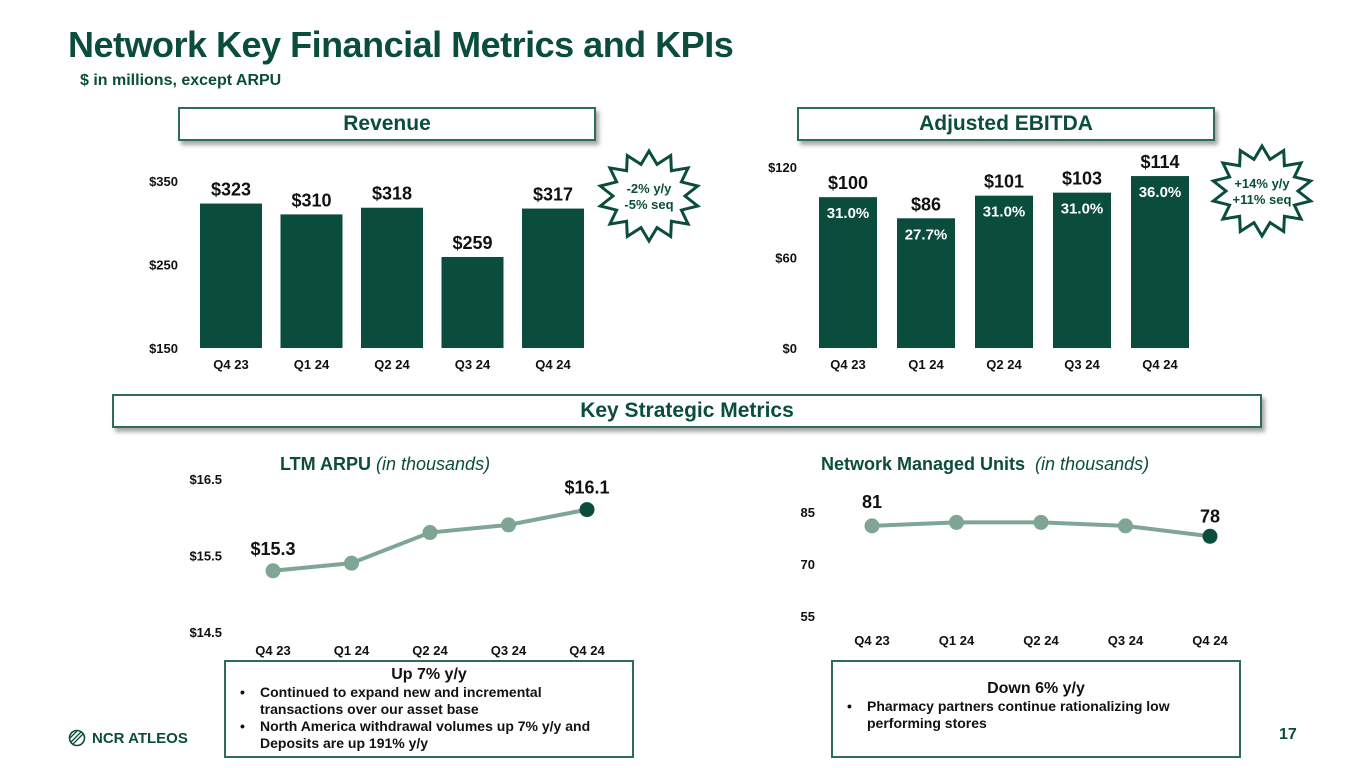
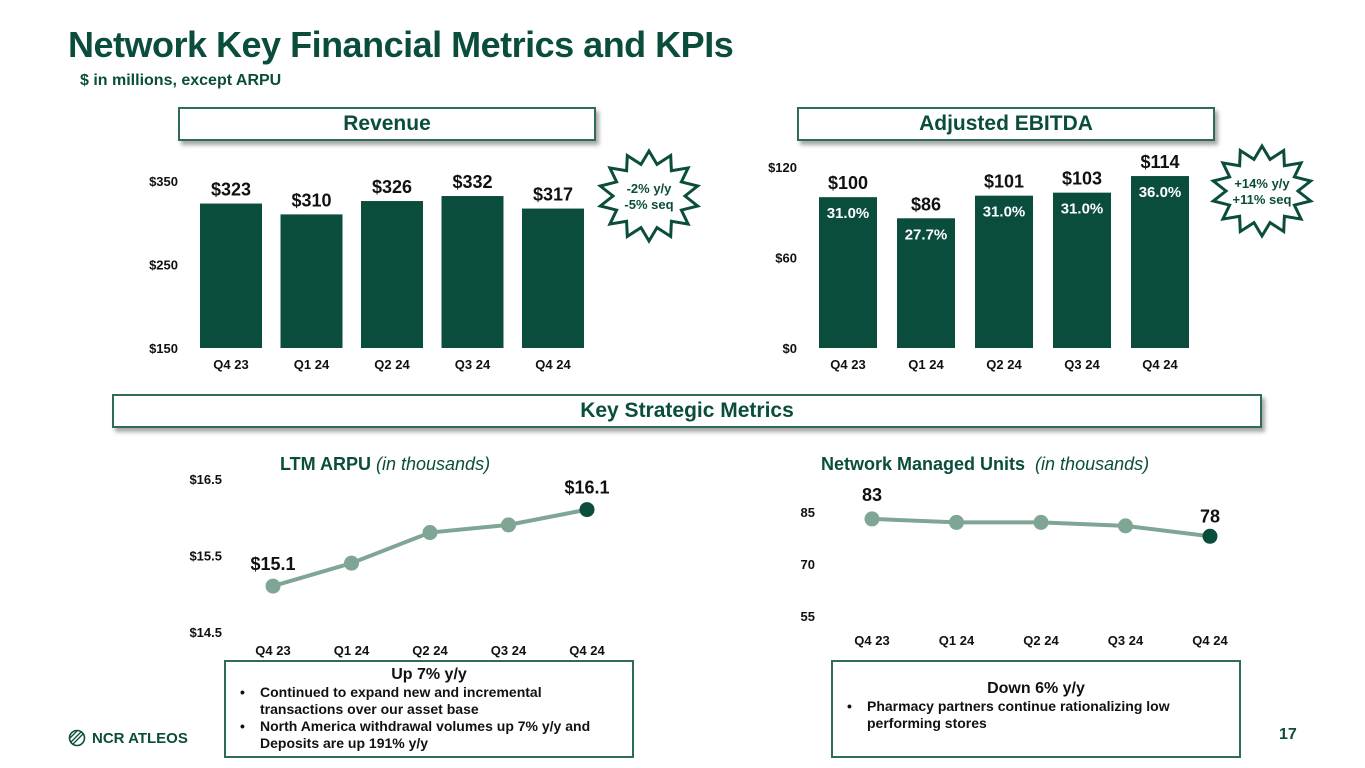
Revenue/Q2 24: $318 -> $326
Revenue/Q3 24: $259 -> $332
LTM ARPU/Q4 23: $15.3 -> $15.1
Network Managed Units/Q4 23: 81 -> 83
